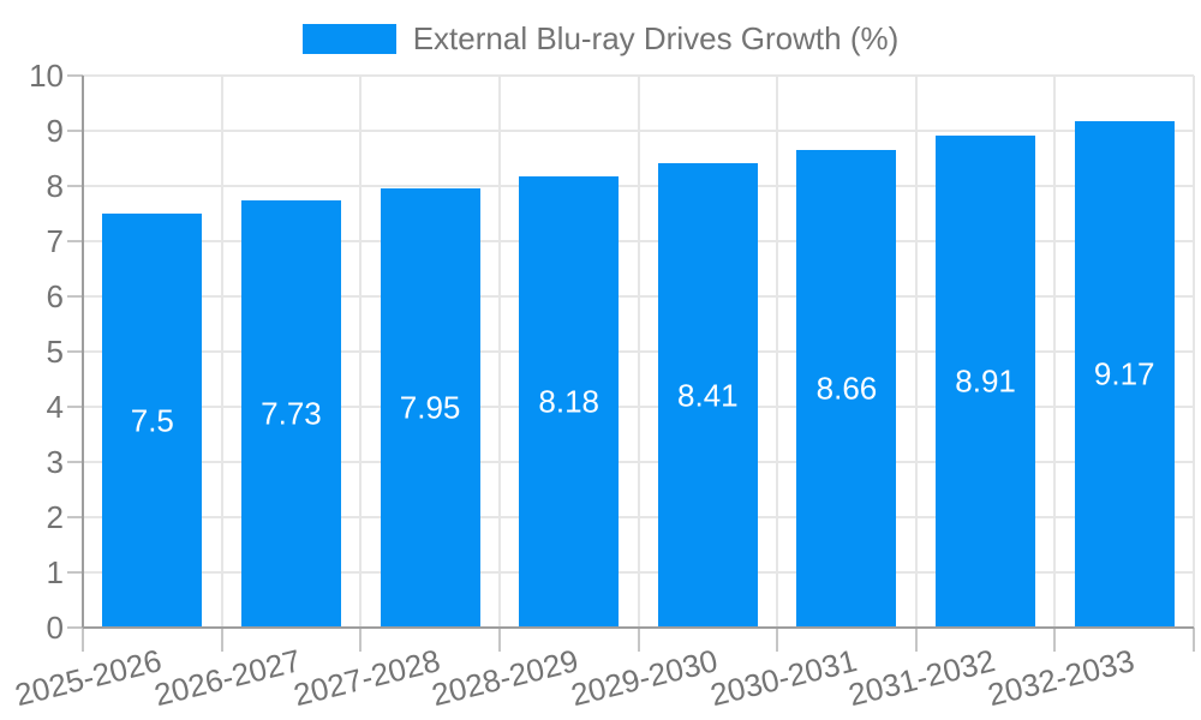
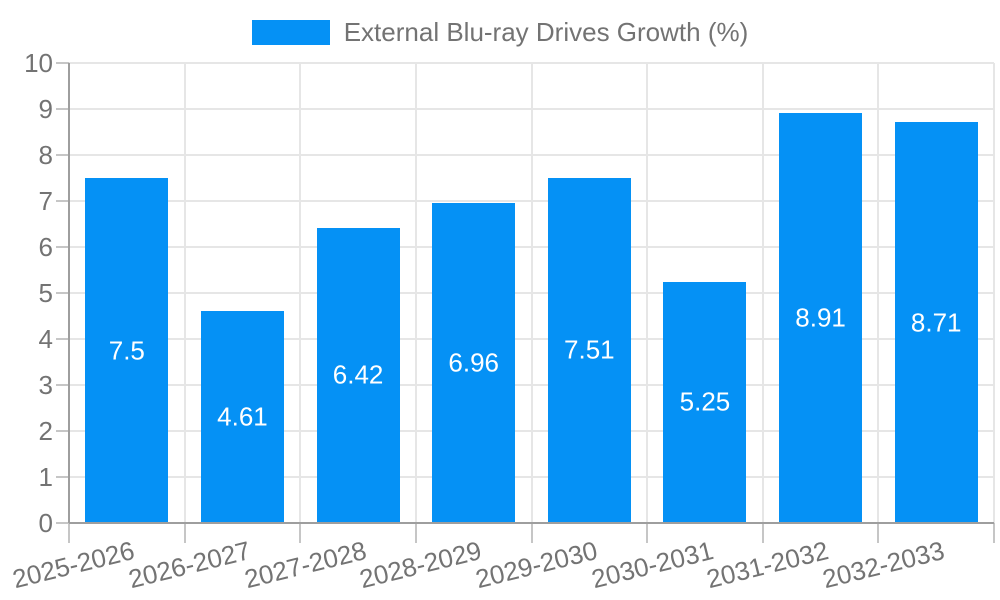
2026-2027: 7.73 -> 4.61
2027-2028: 7.95 -> 6.42
2028-2029: 8.18 -> 6.96
2029-2030: 8.41 -> 7.51
2030-2031: 8.66 -> 5.25
2032-2033: 9.17 -> 8.71
